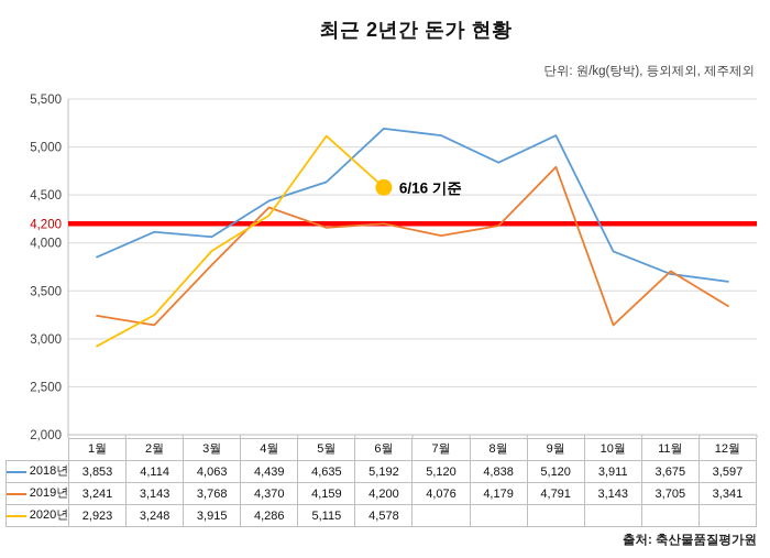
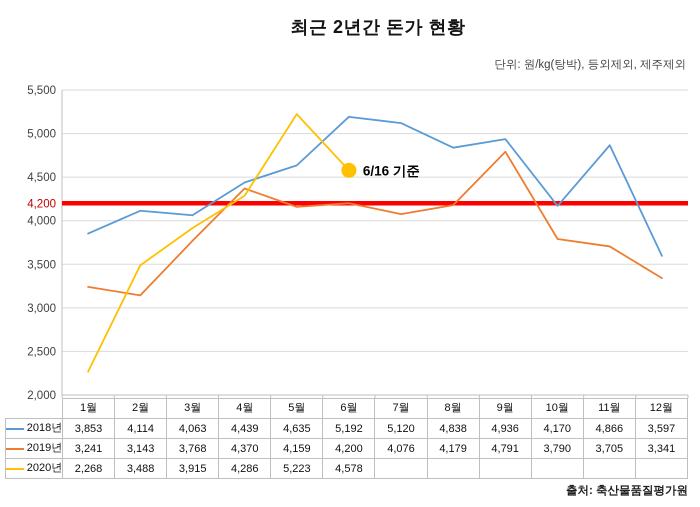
2020년/1월: 2,923 -> 2,268
2020년/2월: 3,248 -> 3,488
2020년/5월: 5,115 -> 5,223
2018년/9월: 5,120 -> 4,936
2018년/10월: 3,911 -> 4,170
2019년/10월: 3,143 -> 3,790
2018년/11월: 3,675 -> 4,866
